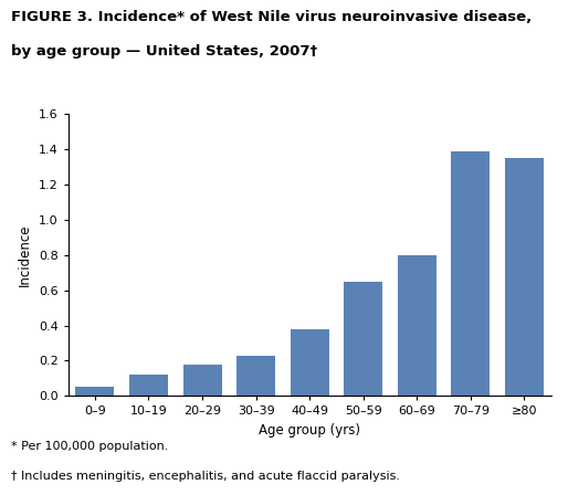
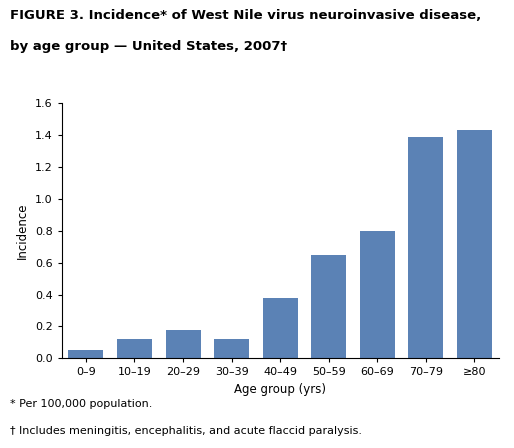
30–39: 0.23 -> 0.12
≥80: 1.35 -> 1.43
